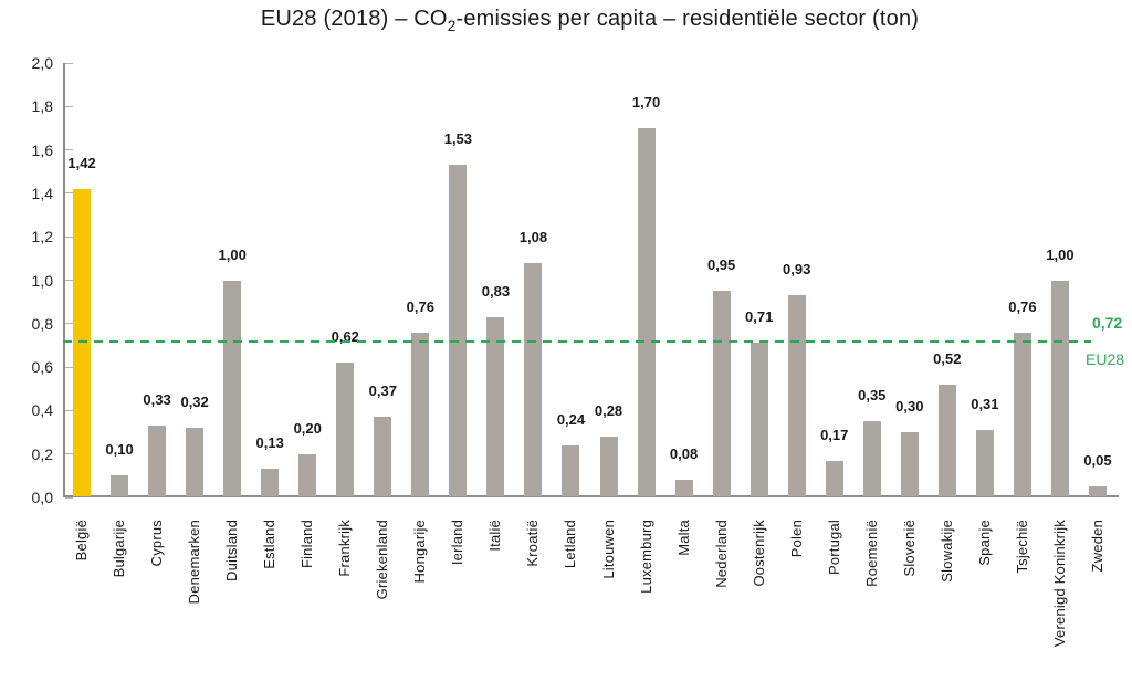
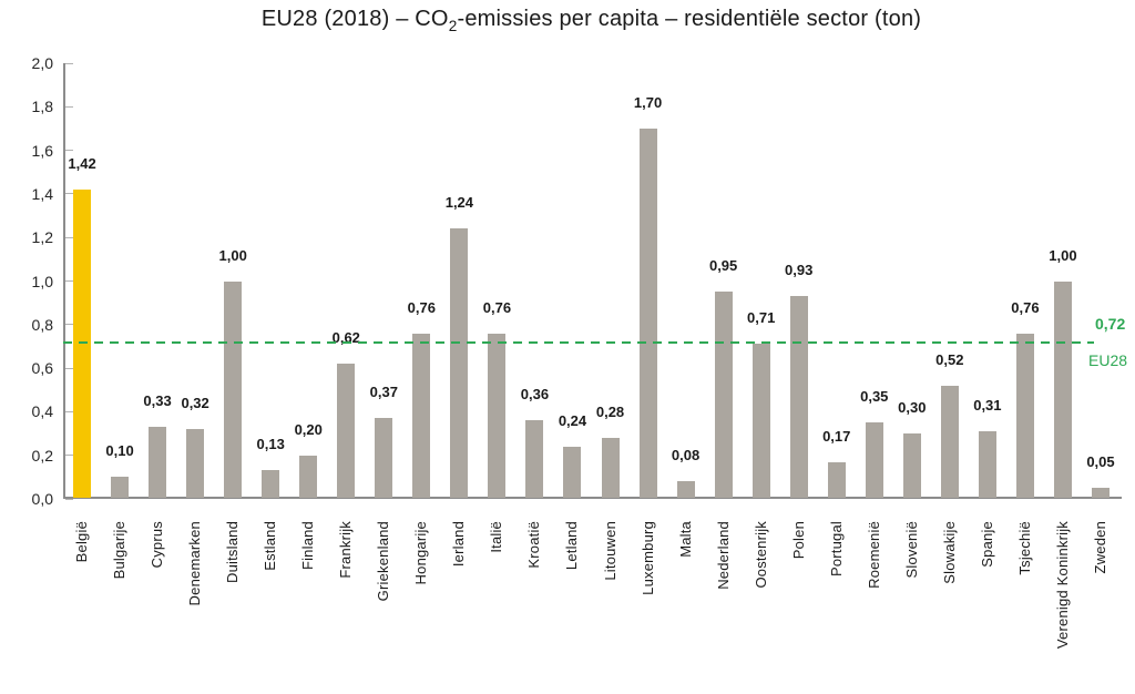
Ierland: 1,53 -> 1,24
Italië: 0,83 -> 0,76
Kroatië: 1,08 -> 0,36
